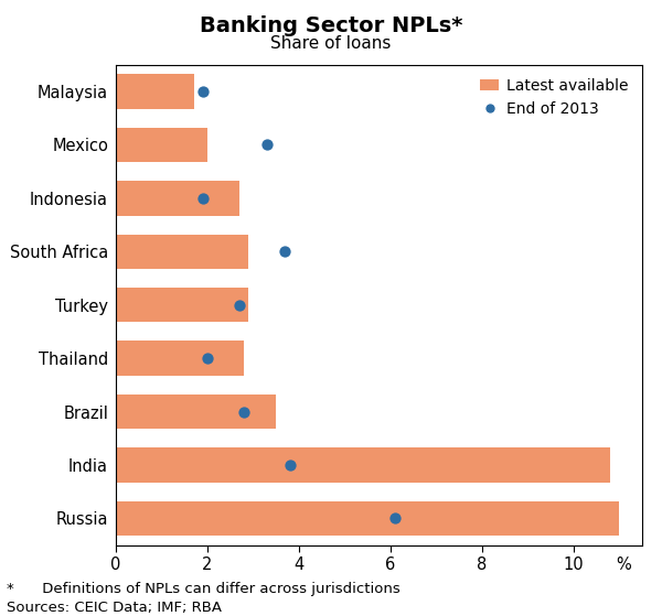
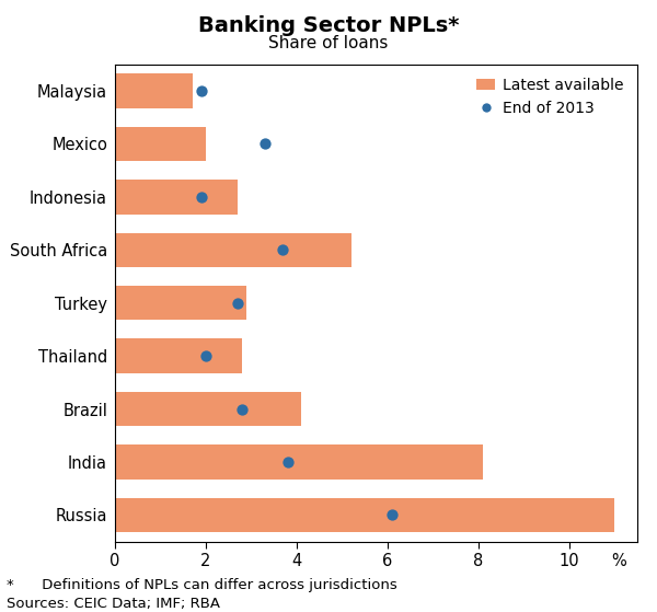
Latest available/South Africa: 2.9 -> 5.2
Latest available/Brazil: 3.5 -> 4.1
Latest available/India: 10.8 -> 8.1
